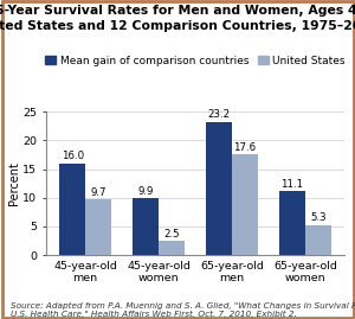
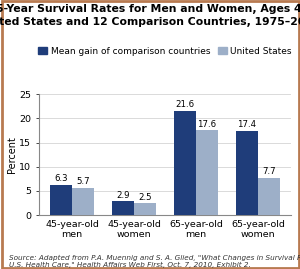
Mean gain of comparison countries/45-year-old men: 16.0 -> 6.3
United States/45-year-old men: 9.7 -> 5.7
Mean gain of comparison countries/45-year-old women: 9.9 -> 2.9
Mean gain of comparison countries/65-year-old men: 23.2 -> 21.6
Mean gain of comparison countries/65-year-old women: 11.1 -> 17.4
United States/65-year-old women: 5.3 -> 7.7
